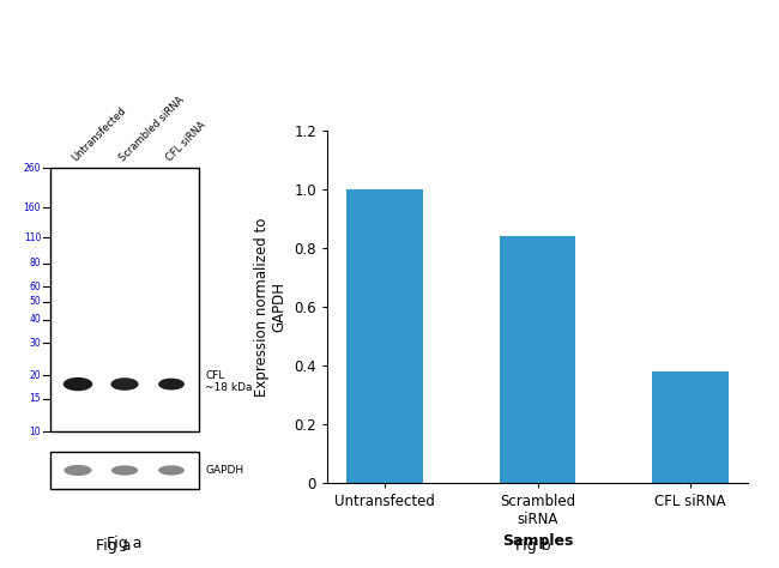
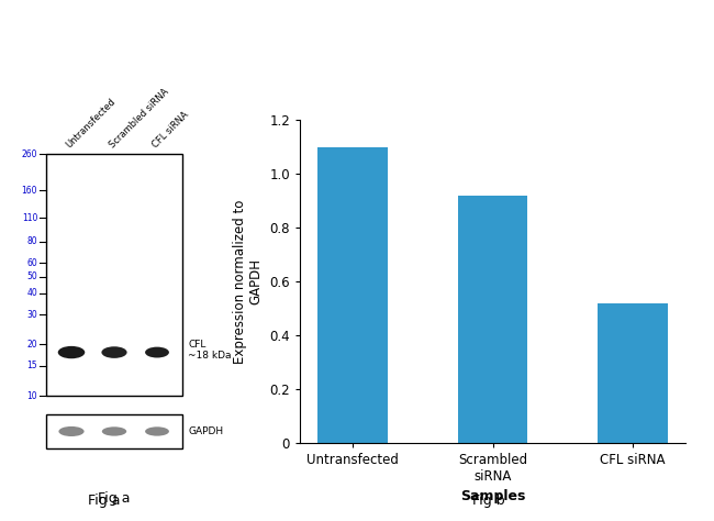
Untransfected: 1.00 -> 1.10
Scrambled siRNA: 0.84 -> 0.92
CFL siRNA: 0.38 -> 0.52
